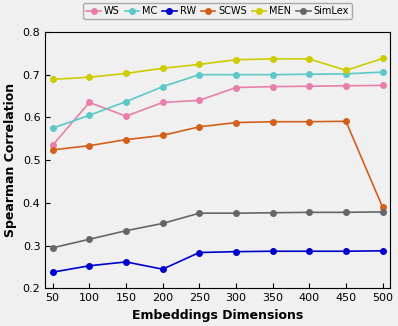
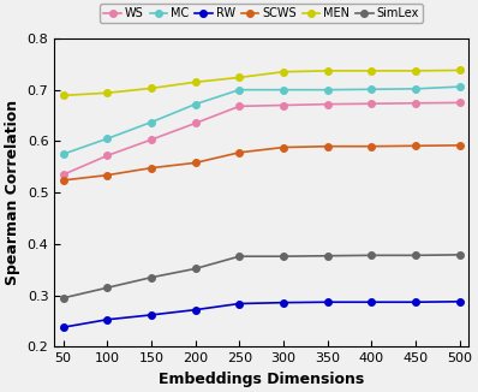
WS/100: 0.635 -> 0.572
RW/200: 0.245 -> 0.272
WS/250: 0.640 -> 0.668
MEN/450: 0.710 -> 0.737
SCWS/500: 0.390 -> 0.592
